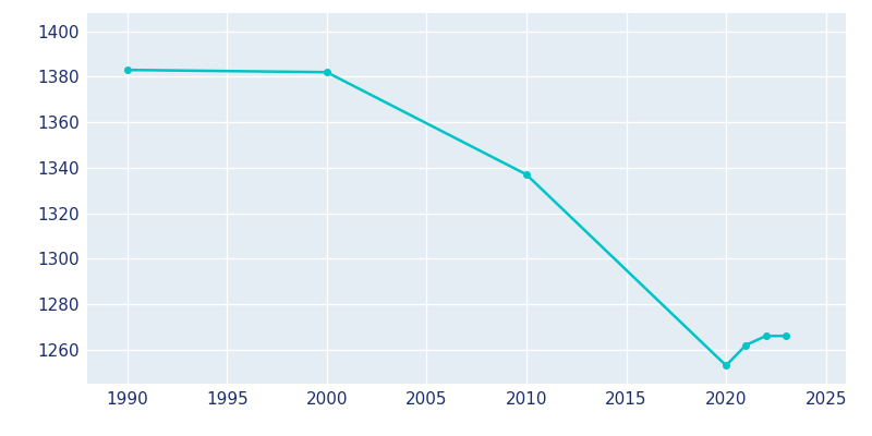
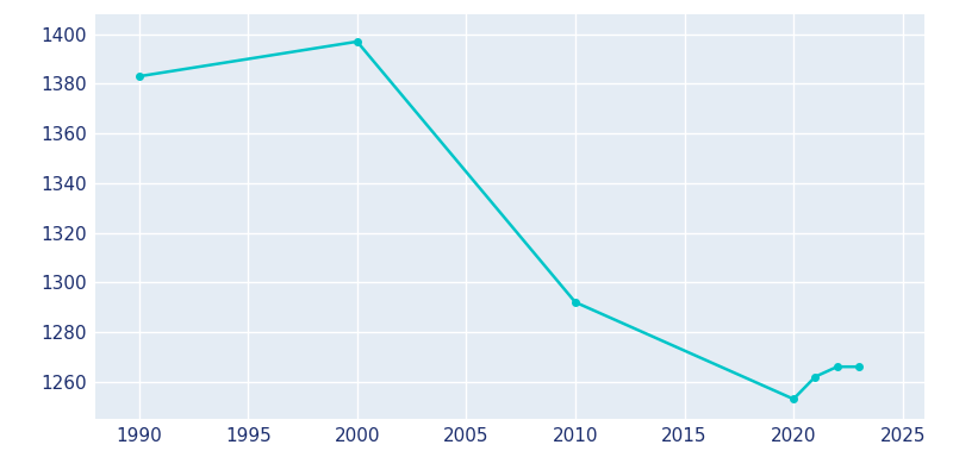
2000: 1382 -> 1397
2010: 1337 -> 1292
